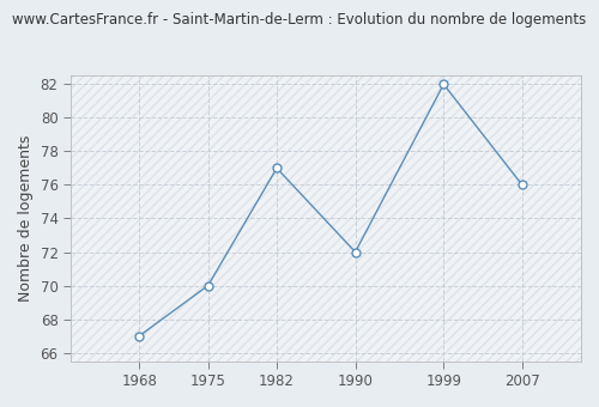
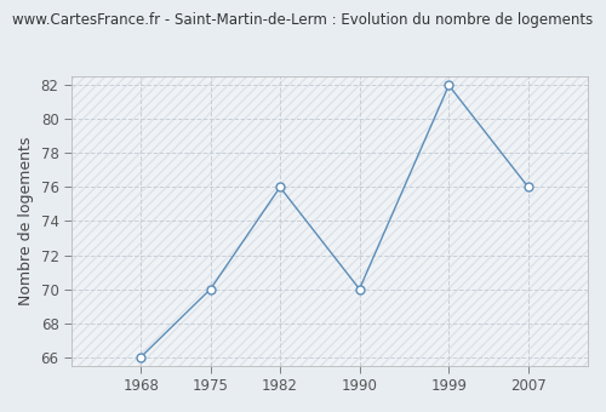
1968: 67 -> 66
1982: 77 -> 76
1990: 72 -> 70
